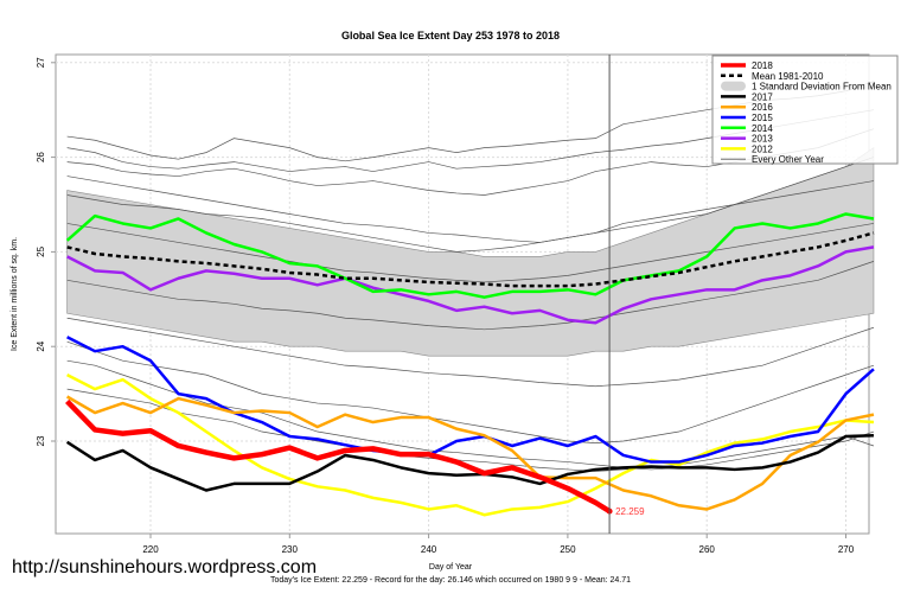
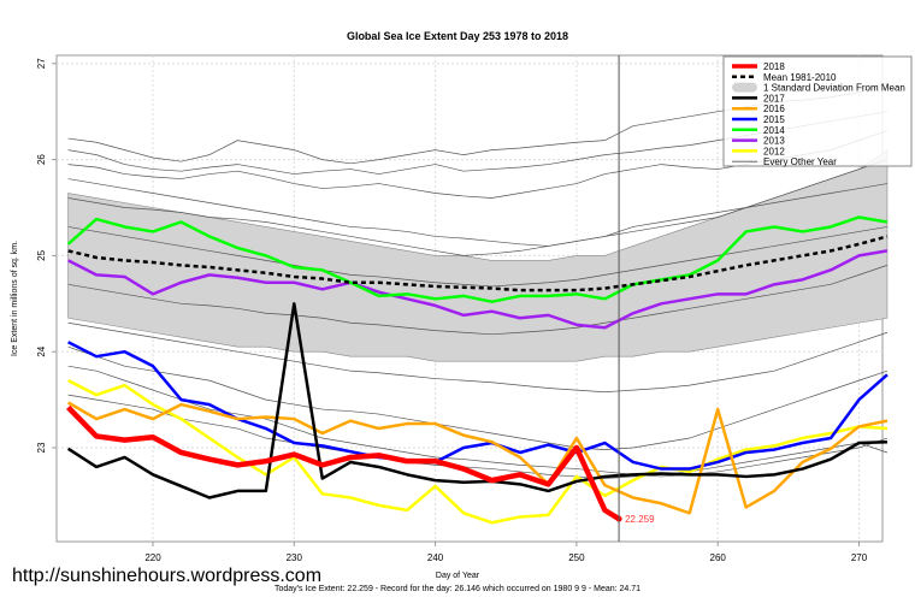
2017/230: 22.6 -> 24.5
2012/230: 22.6 -> 22.9
2012/240: 22.3 -> 22.6
2018/250: 22.5 -> 23.0
2016/250: 22.6 -> 23.1
2012/250: 22.4 -> 22.7
2016/260: 22.3 -> 23.4
